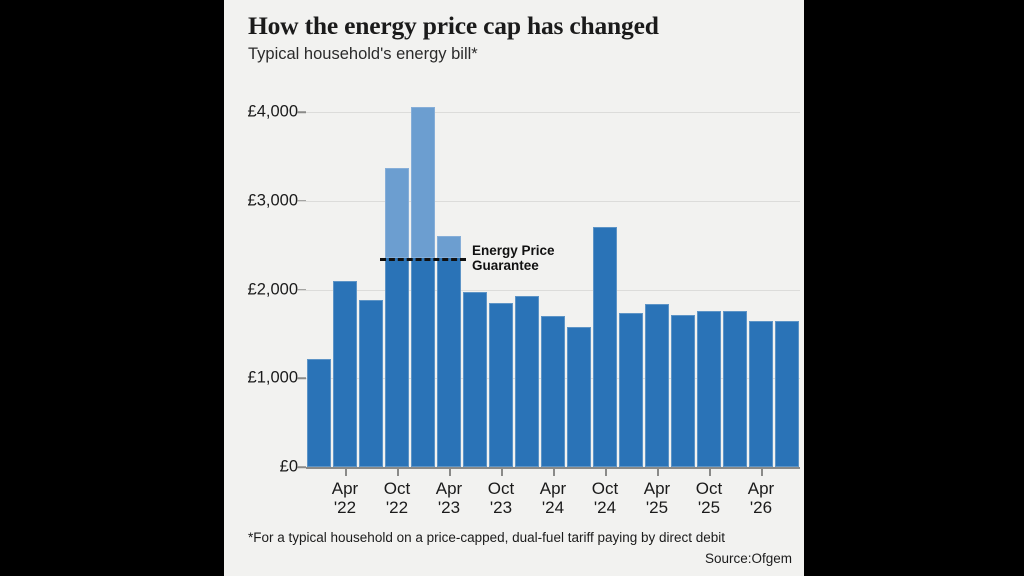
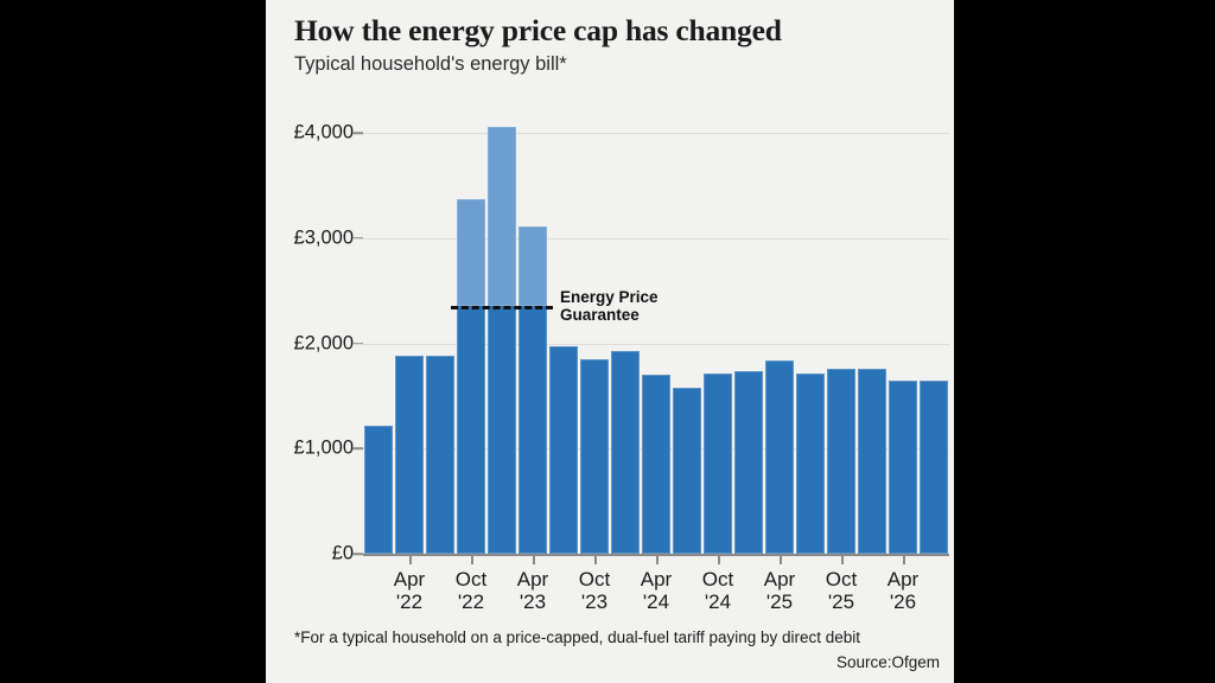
Apr '22: £2100 -> £1900
Apr '23: £2600 -> £3100
Oct '24: £2700 -> £1700
